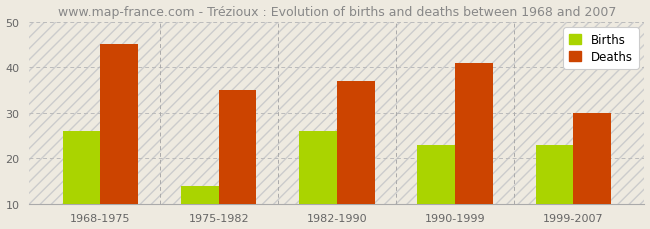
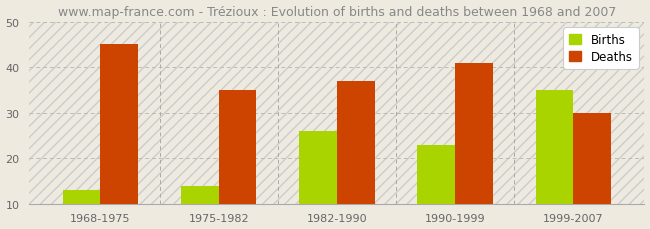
Births/1968-1975: 26 -> 13
Births/1999-2007: 23 -> 35
